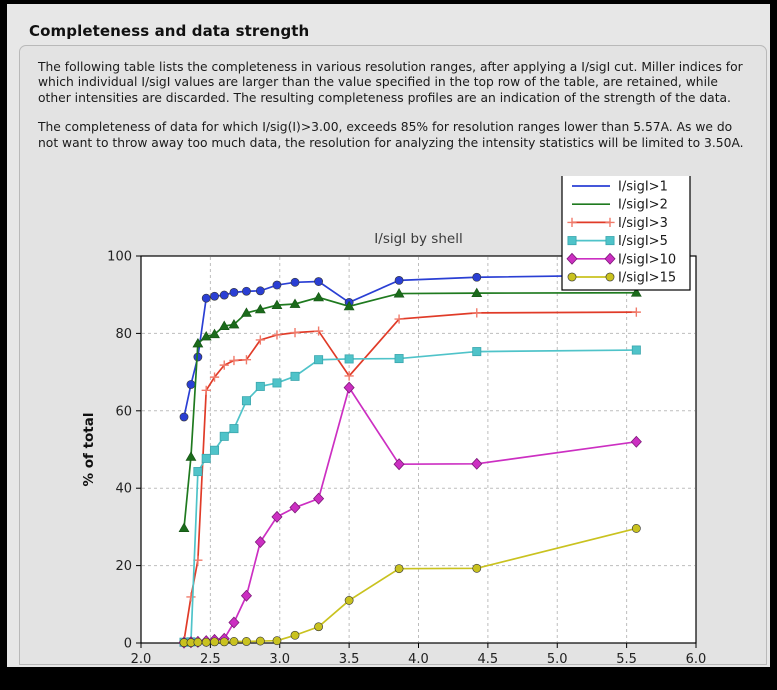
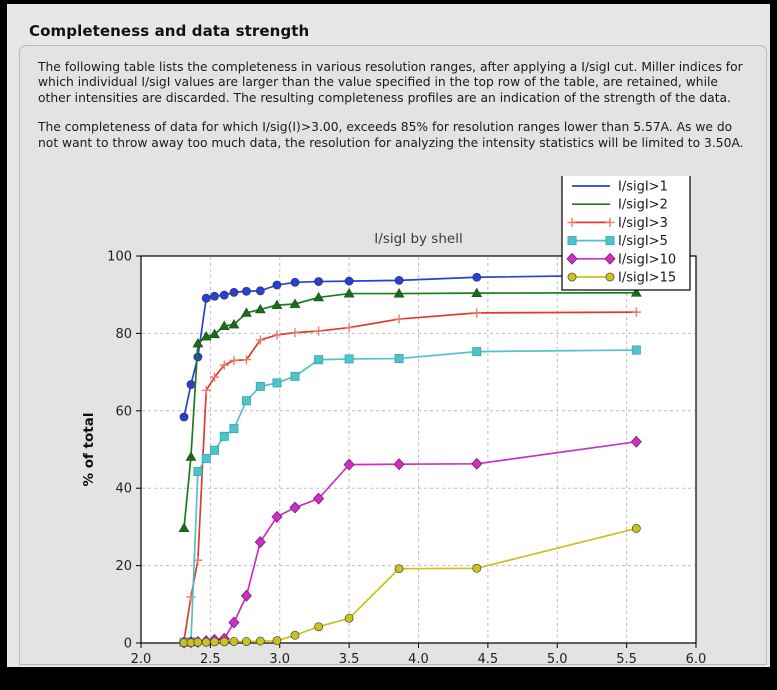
I/sigI>1/3.5: 88 -> 94
I/sigI>2/3.5: 87 -> 90
I/sigI>3/3.5: 69 -> 82
I/sigI>10/3.5: 66 -> 46
I/sigI>15/3.5: 11 -> 6
